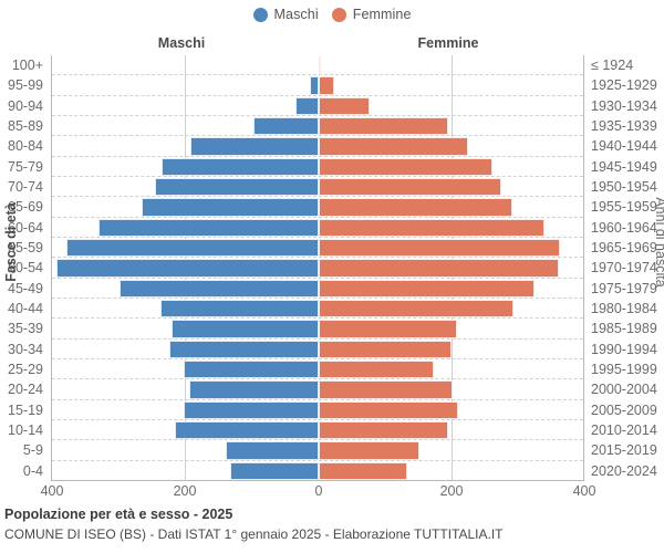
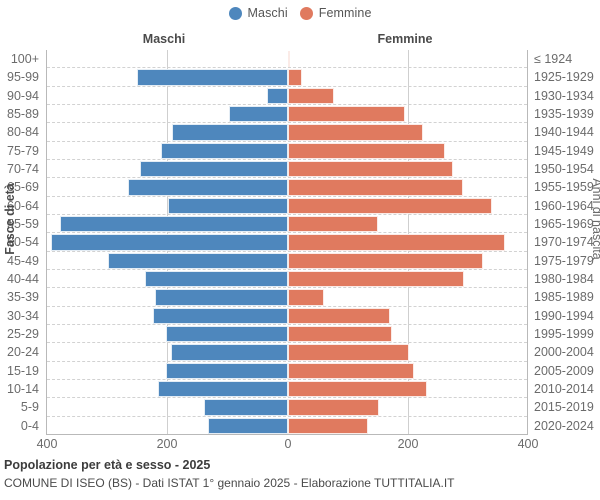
Maschi/95-99: 10 -> 250
Maschi/75-79: 240 -> 210
Maschi/60-64: 330 -> 200
Femmine/55-59: 360 -> 150
Femmine/35-39: 210 -> 60
Femmine/30-34: 200 -> 170
Femmine/10-14: 190 -> 230
